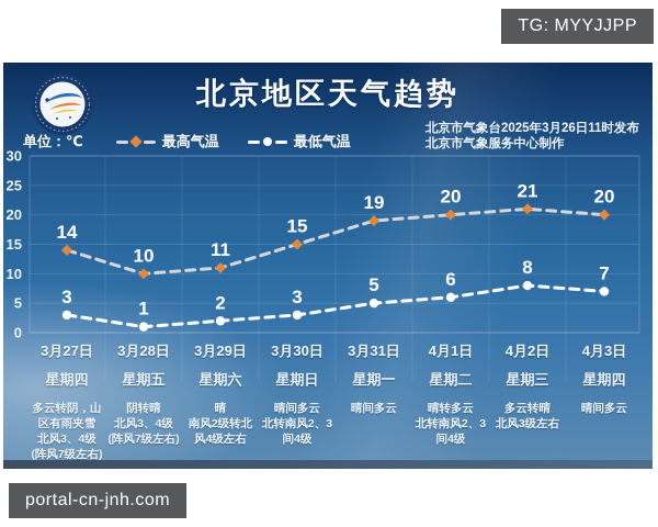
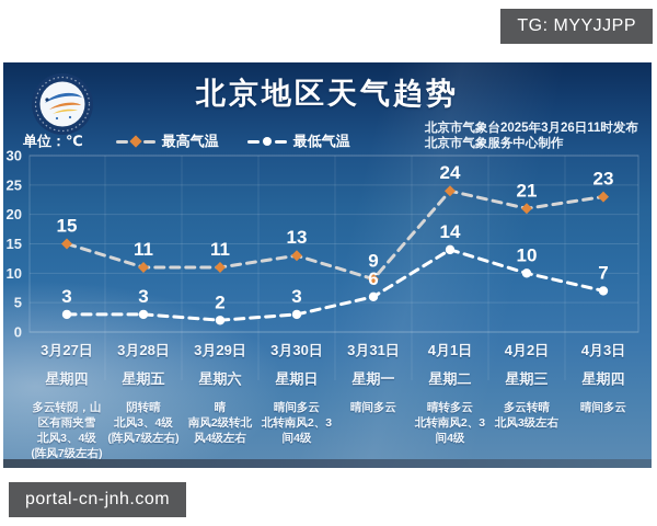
最高气温/3月27日: 14 -> 15
最高气温/3月28日: 10 -> 11
最低气温/3月28日: 1 -> 3
最高气温/3月30日: 15 -> 13
最高气温/3月31日: 19 -> 9
最低气温/3月31日: 5 -> 6
最高气温/4月1日: 20 -> 24
最低气温/4月1日: 6 -> 14
最低气温/4月2日: 8 -> 10
最高气温/4月3日: 20 -> 23
